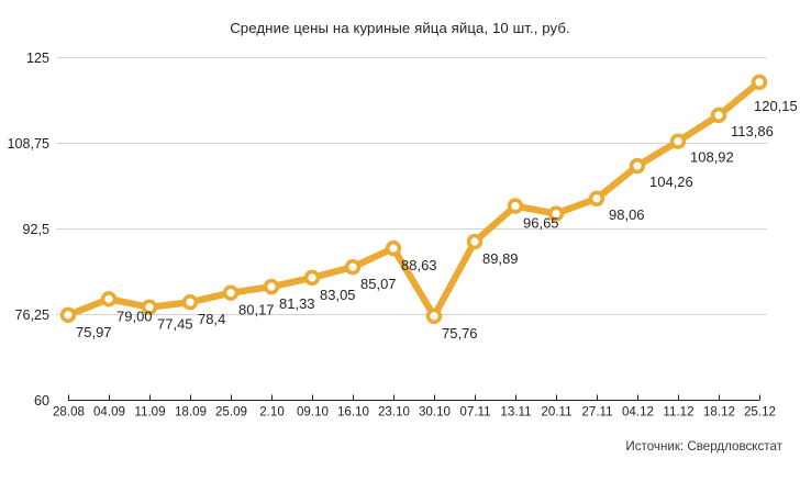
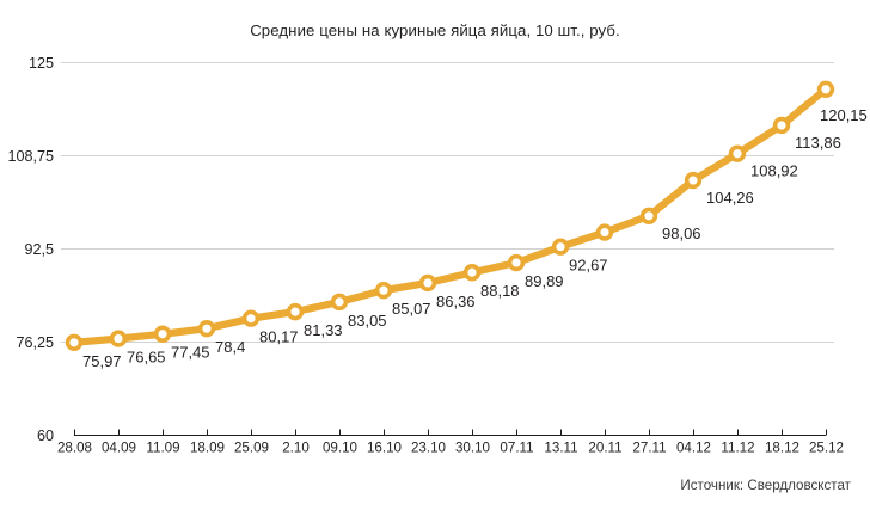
04.09: 79,00 -> 76,65
23.10: 88,63 -> 86,36
30.10: 75,76 -> 88,18
13.11: 96,65 -> 92,67
